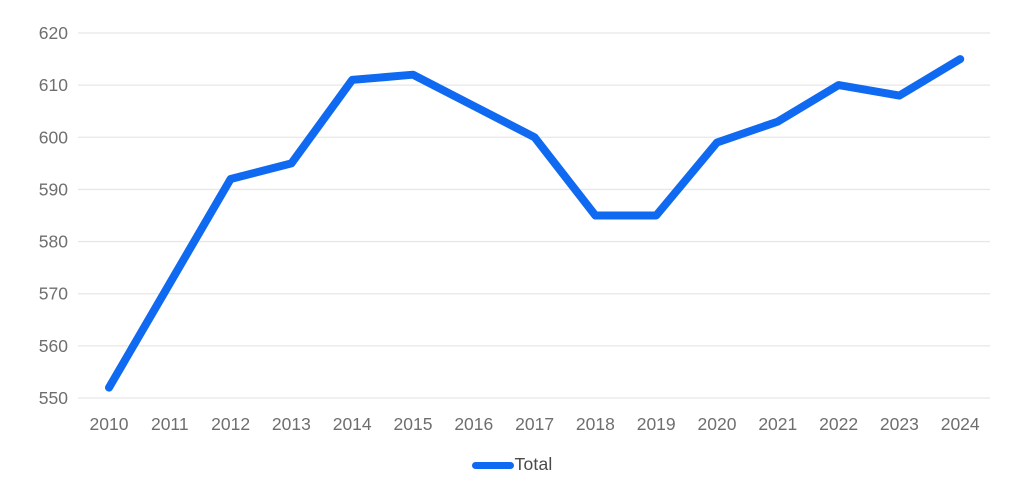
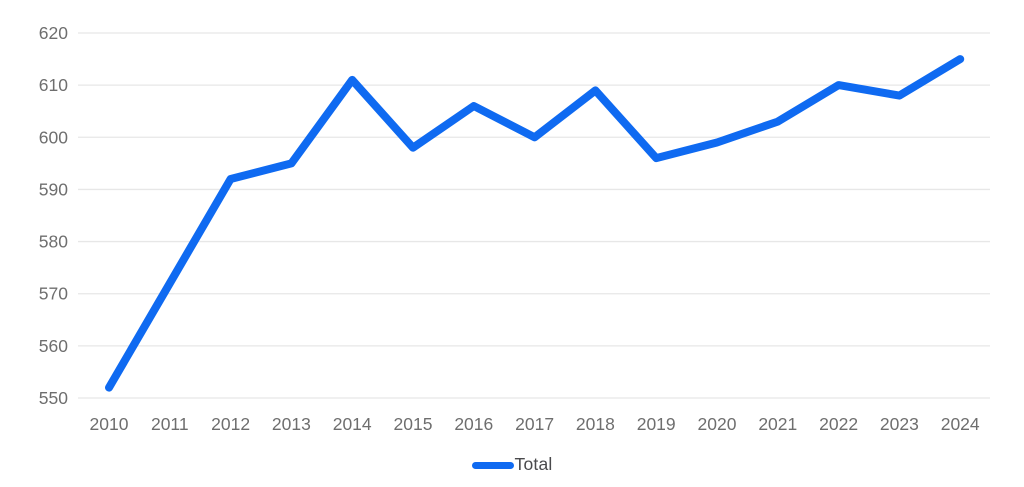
2015: 612 -> 598
2018: 585 -> 609
2019: 585 -> 596
